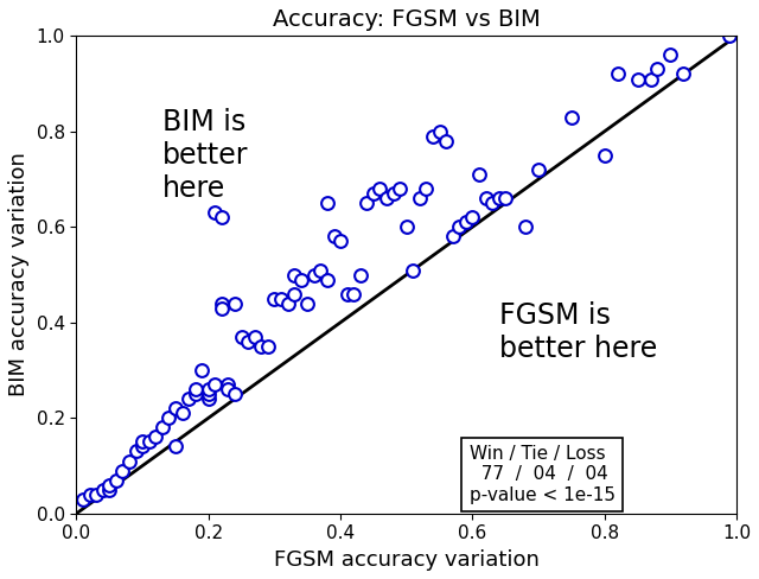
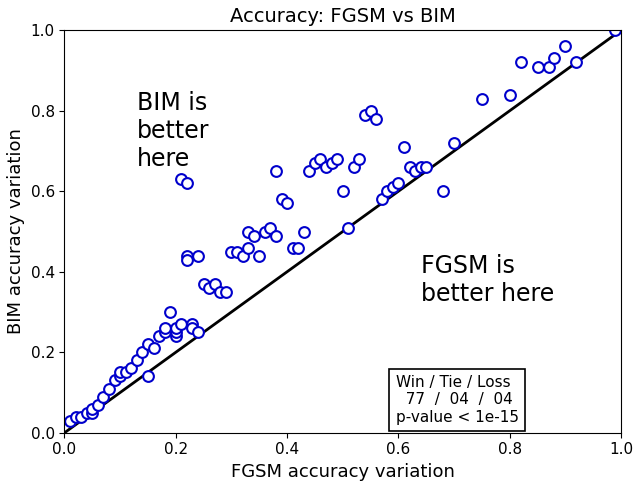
0.8: 0.75 -> 0.84
